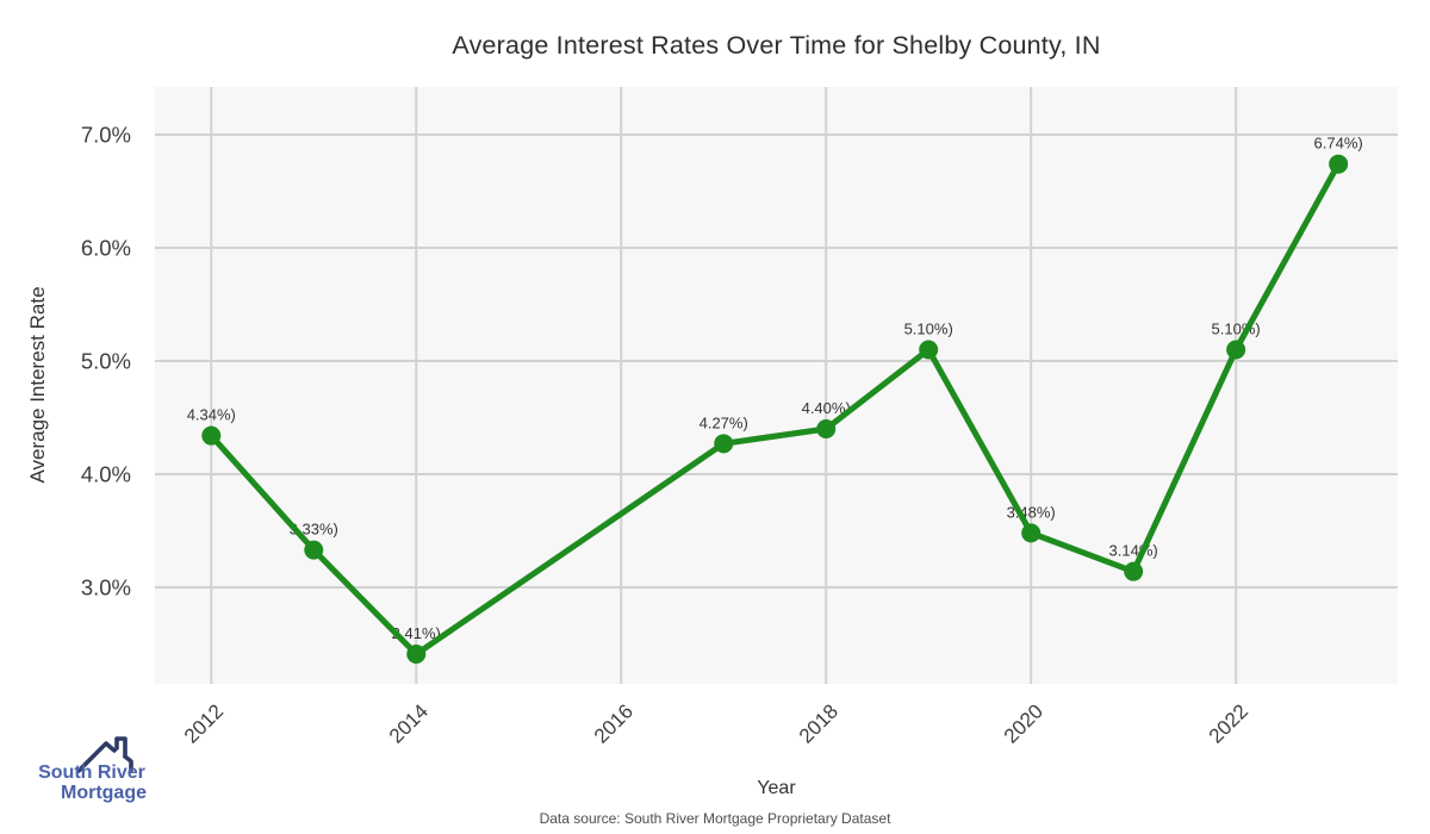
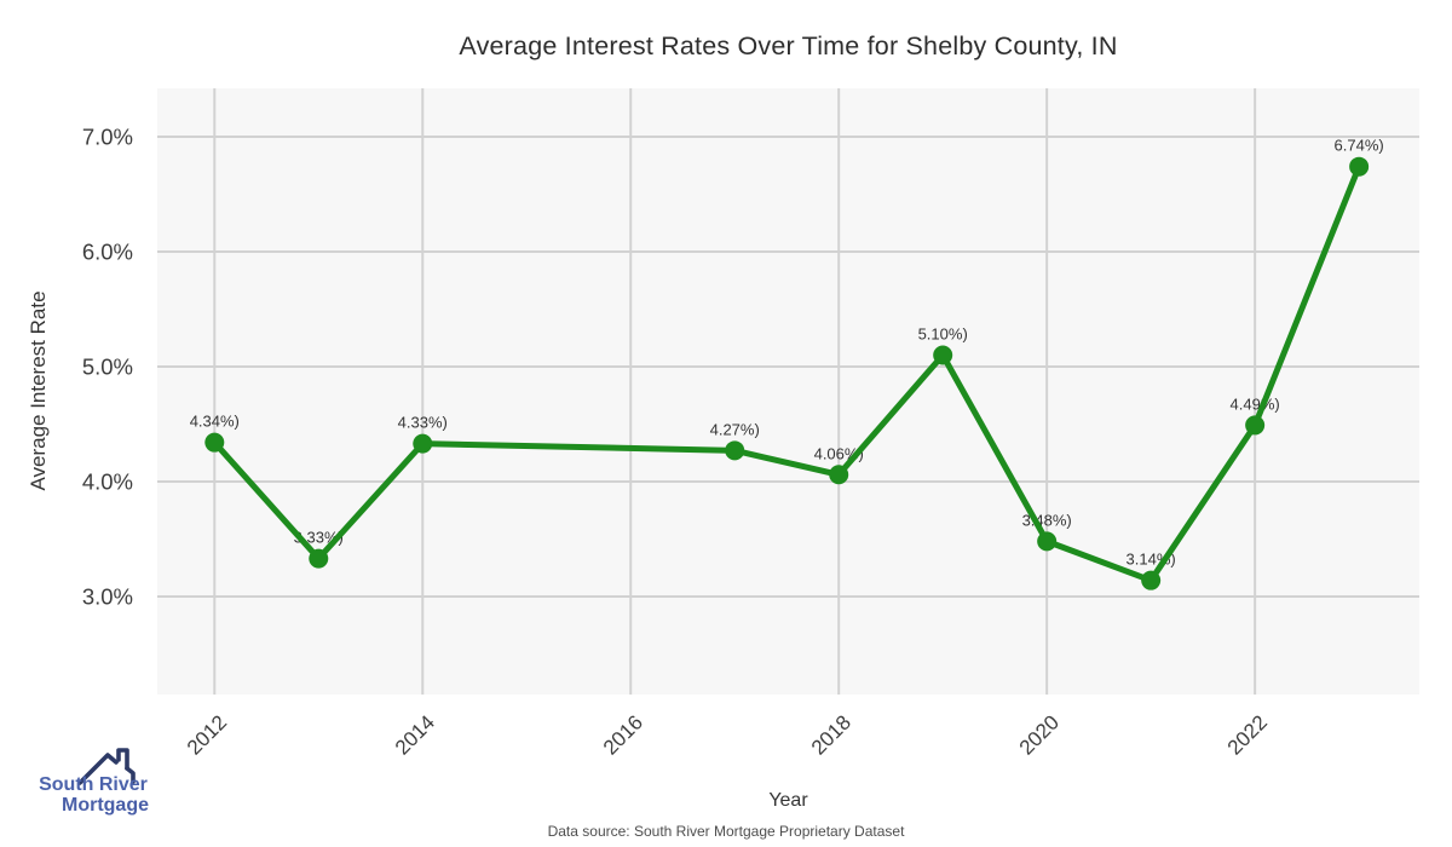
2014: 2.41% -> 4.33%
2018: 4.40% -> 4.06%
2022: 5.10% -> 4.49%
